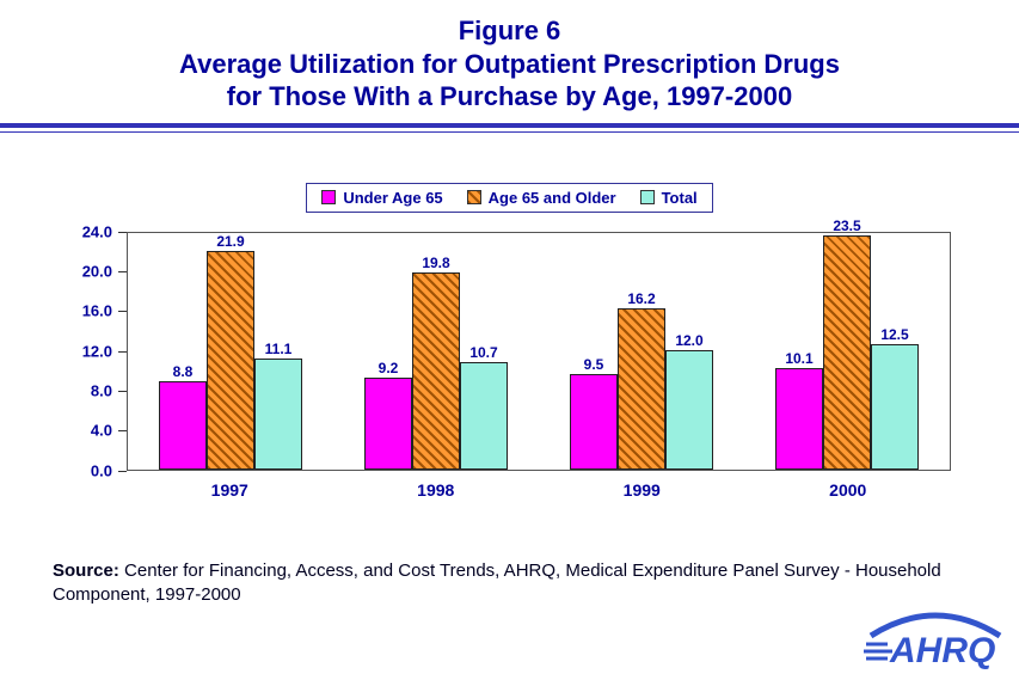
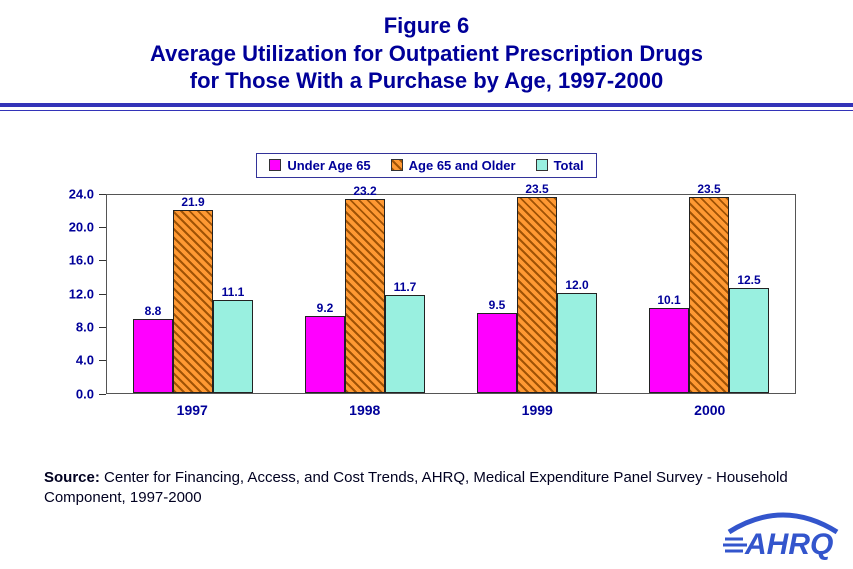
Age 65 and Older/1998: 19.8 -> 23.2
Total/1998: 10.7 -> 11.7
Age 65 and Older/1999: 16.2 -> 23.5
